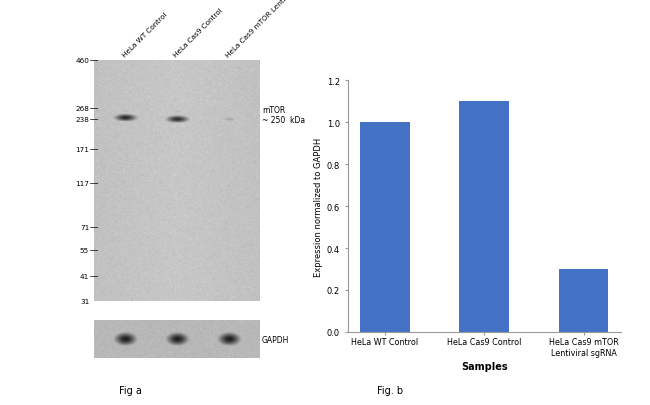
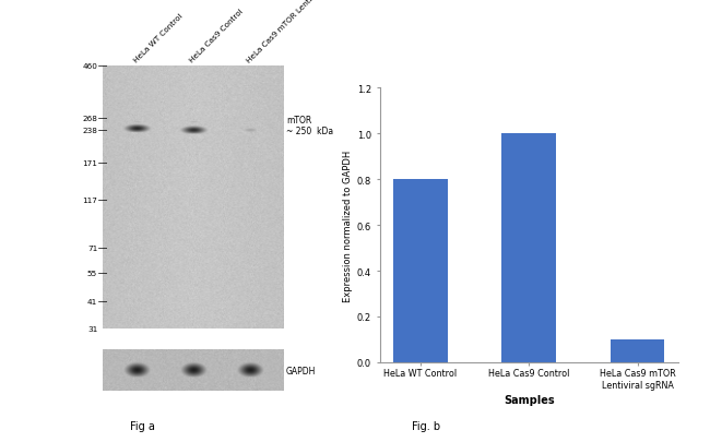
HeLa WT Control: 1.0 -> 0.8
HeLa Cas9 Control: 1.1 -> 1.0
HeLa Cas9 mTOR Lentiviral sgRNA: 0.3 -> 0.1
